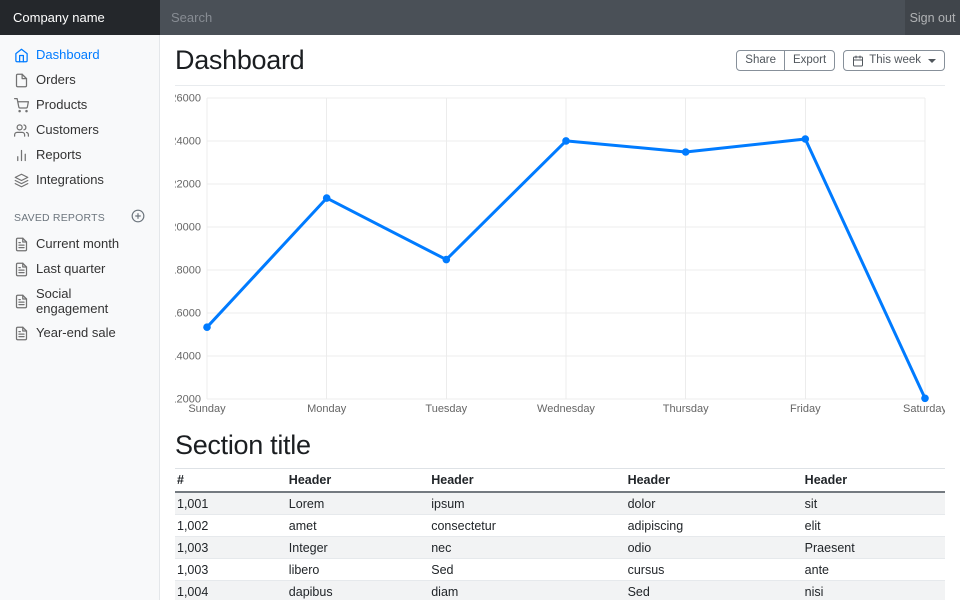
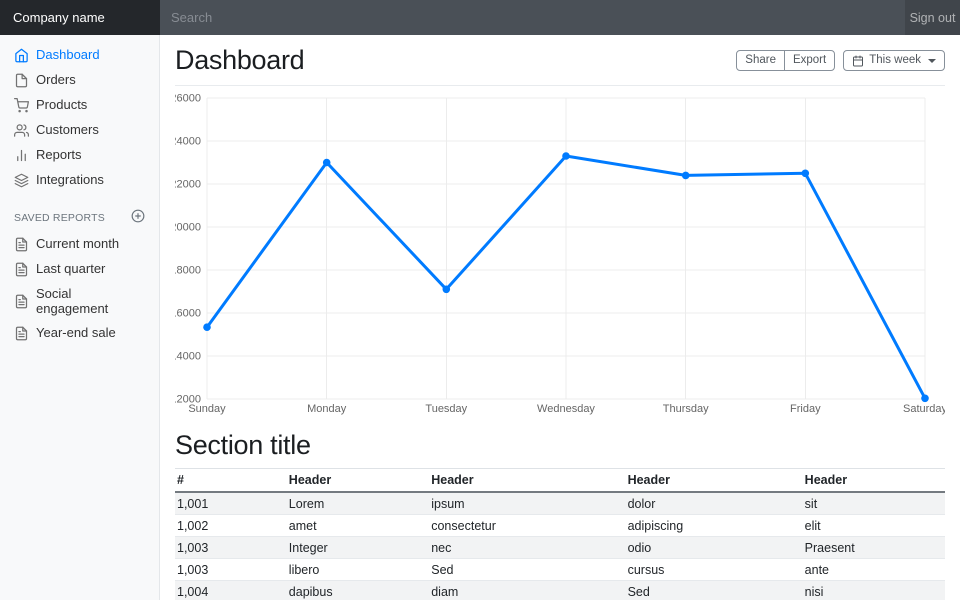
Monday: 21300 -> 23000
Tuesday: 18500 -> 17100
Wednesday: 24000 -> 23300
Thursday: 23500 -> 22400
Friday: 24100 -> 22500
